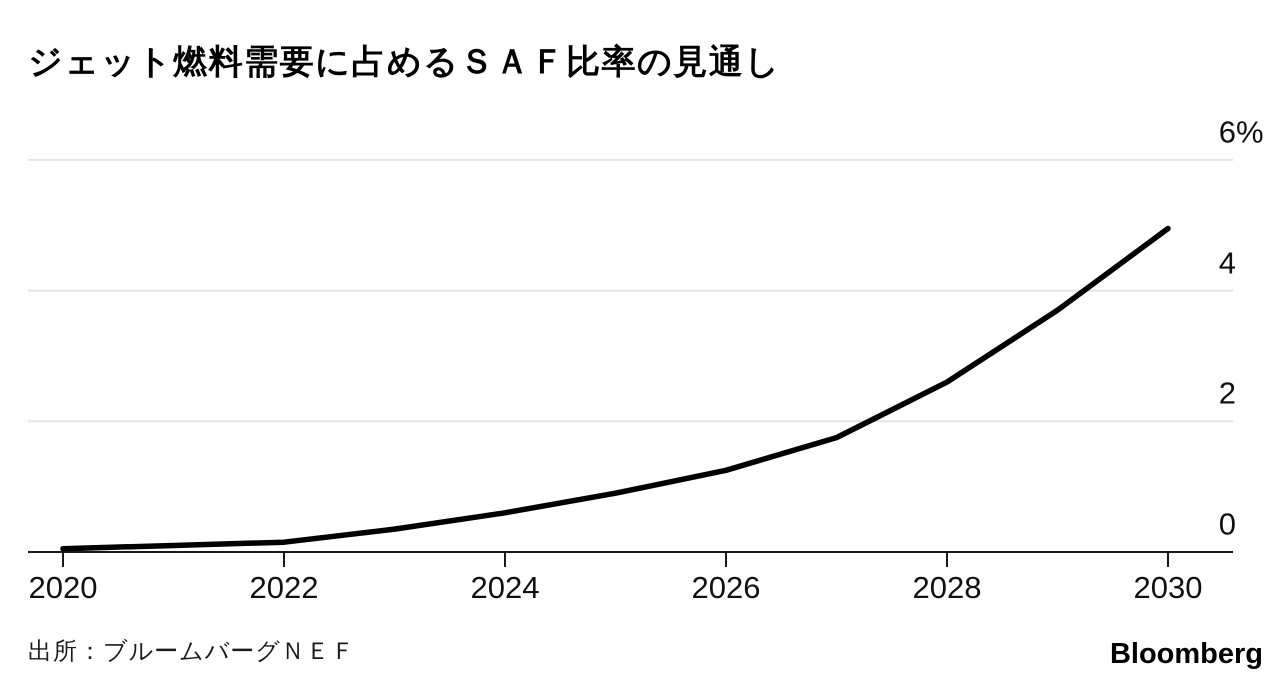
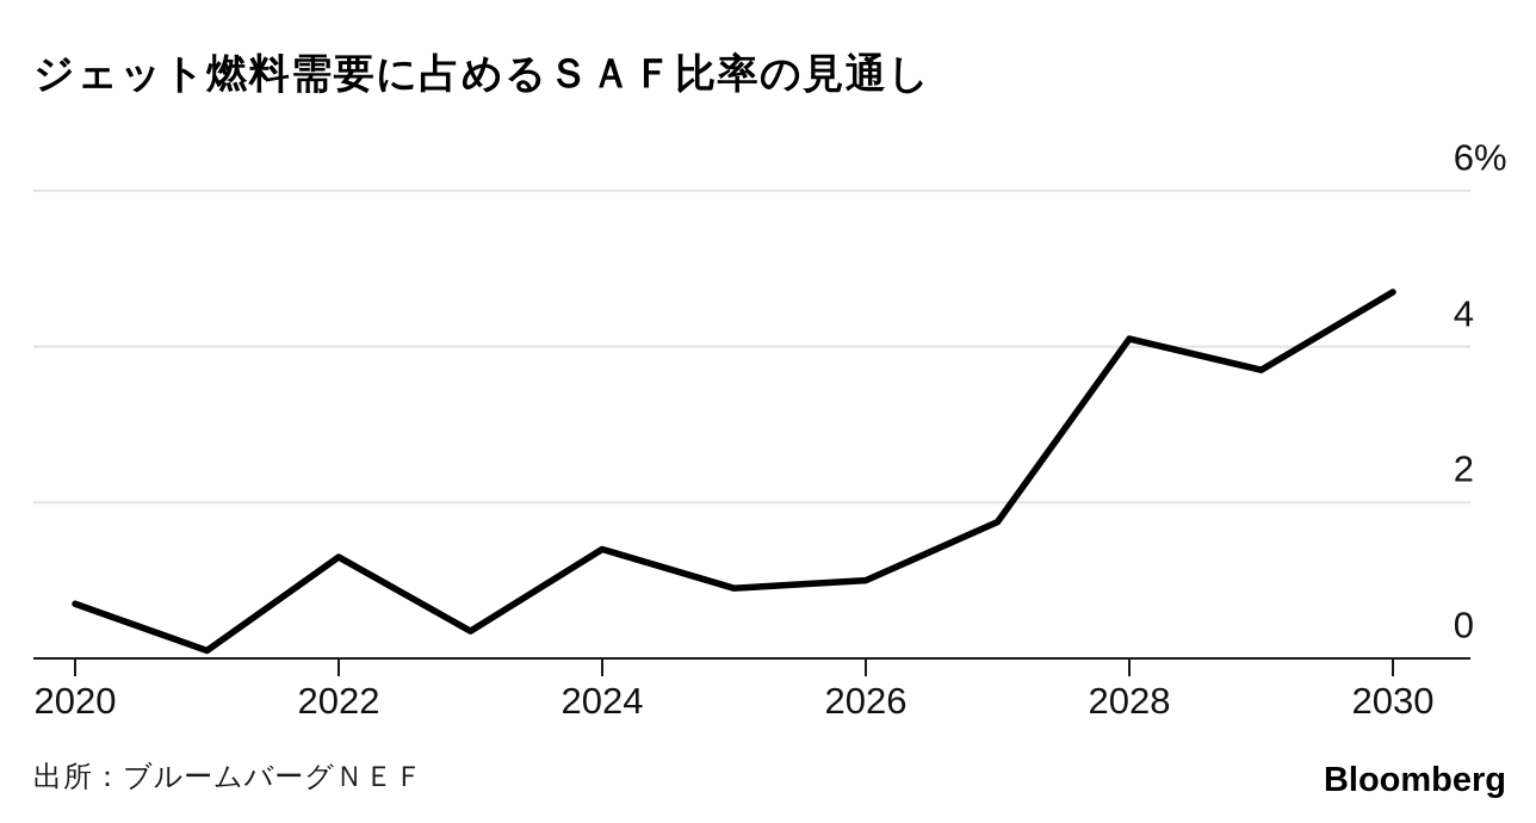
2020: 0.1 -> 0.7
2022: 0.1 -> 1.3
2024: 0.6 -> 1.4
2026: 1.2 -> 1.0
2028: 2.6 -> 4.1
2030: 5.0 -> 4.7
